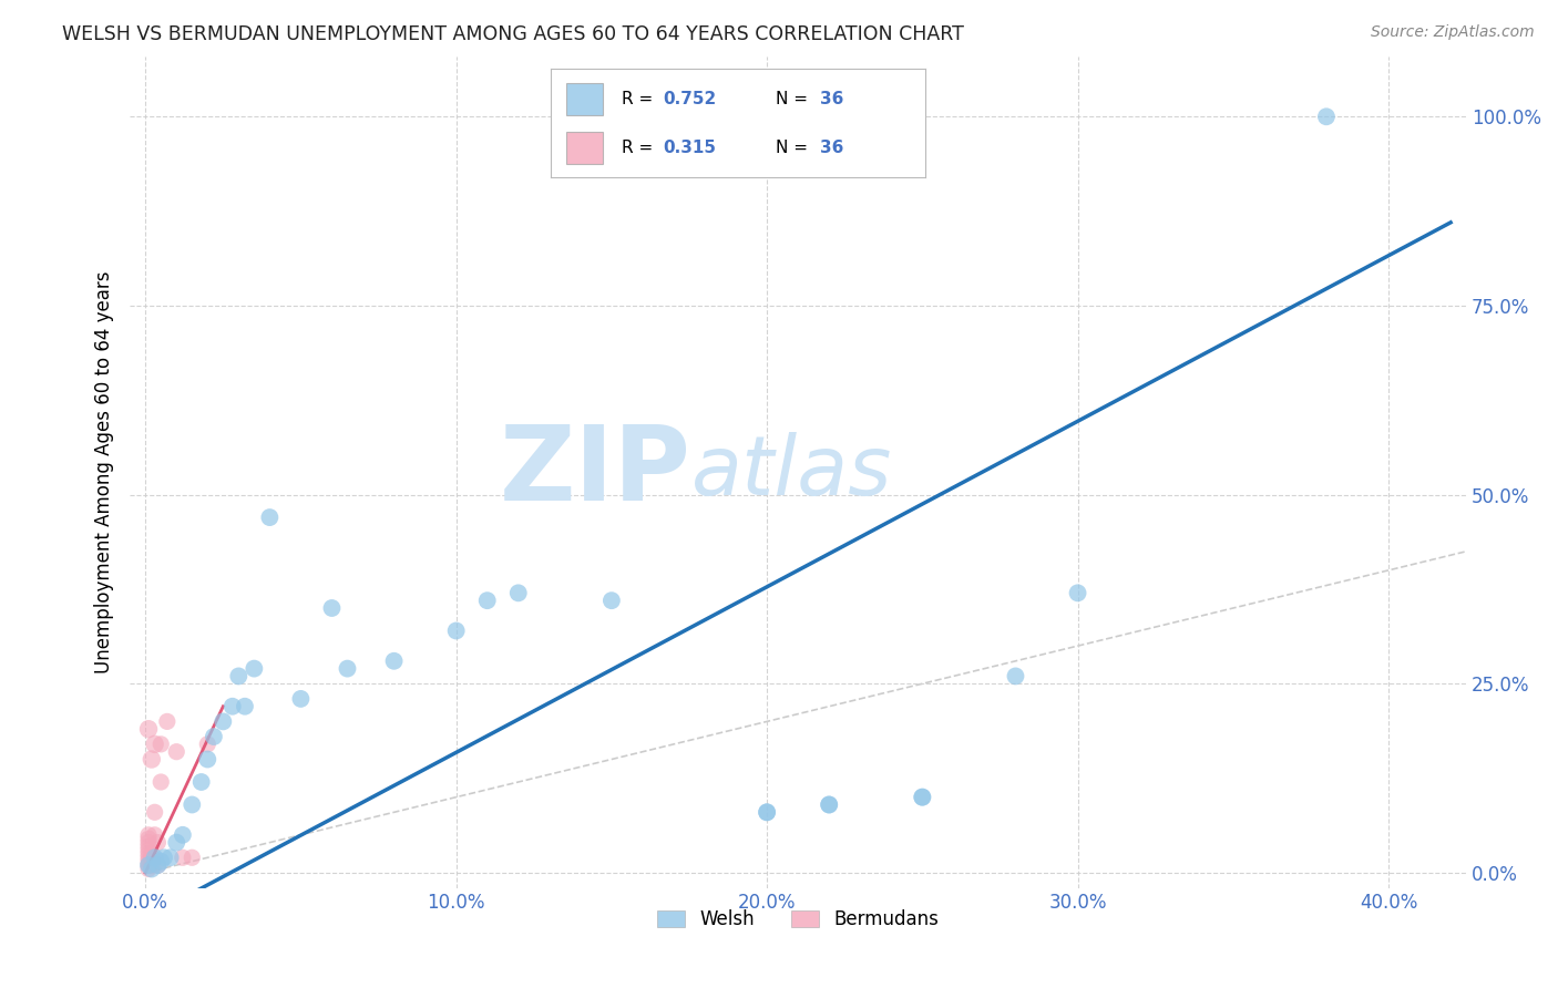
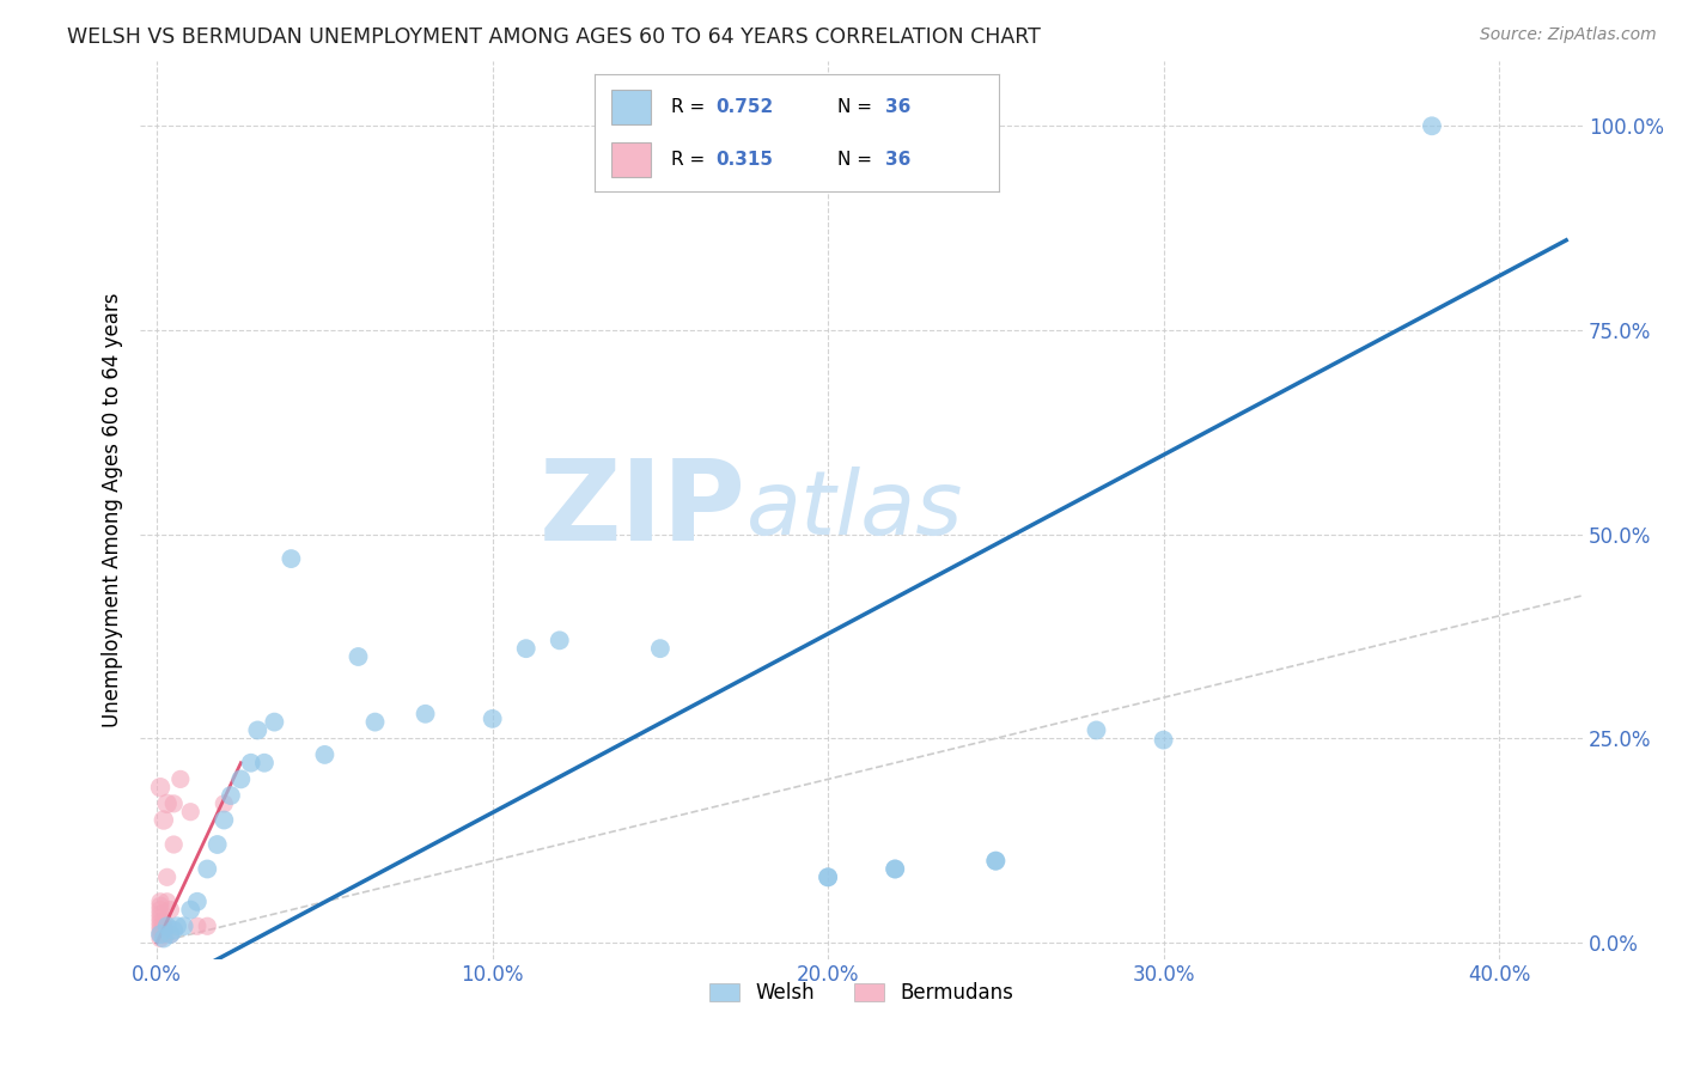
Welsh/10.0%: 32.0% -> 27.4%
Welsh/30.0%: 37.0% -> 24.8%
